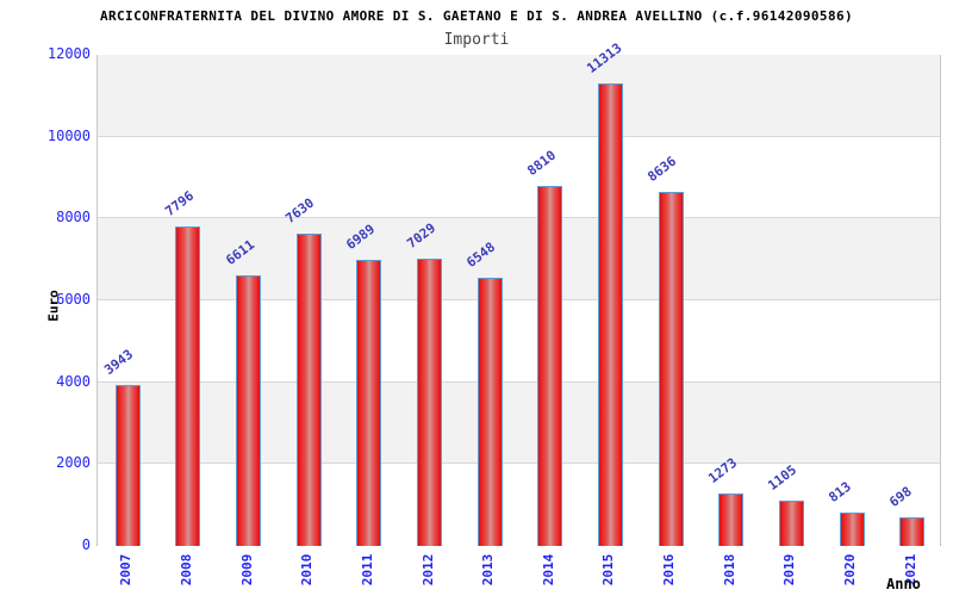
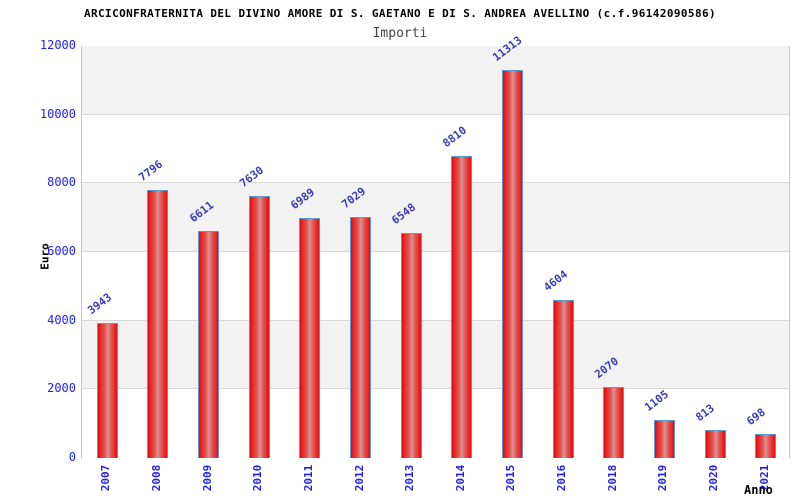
2016: 8636 -> 4604
2018: 1273 -> 2070
